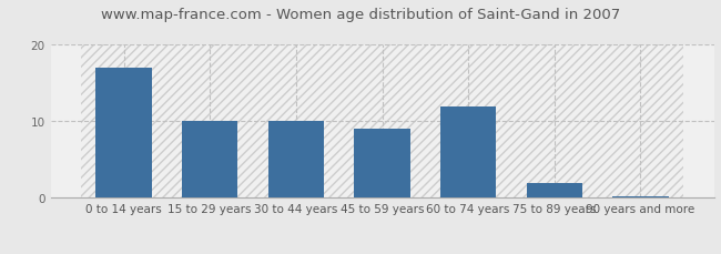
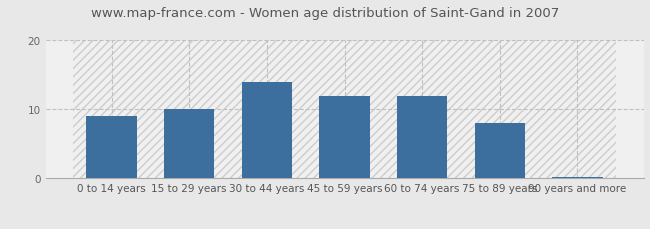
0 to 14 years: 17.0 -> 9.0
30 to 44 years: 10.0 -> 14.0
45 to 59 years: 9.0 -> 12.0
75 to 89 years: 2.0 -> 8.0
